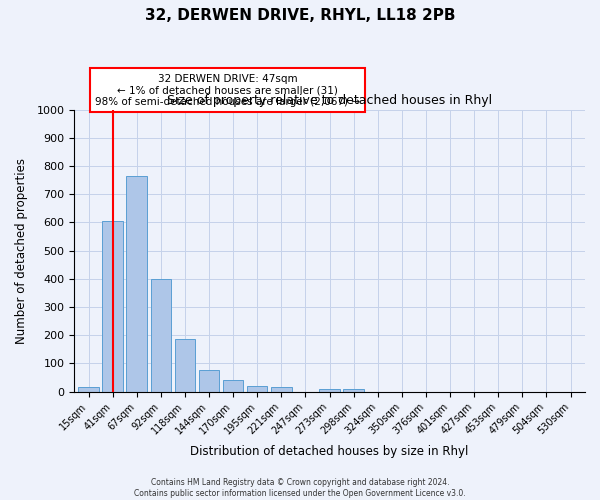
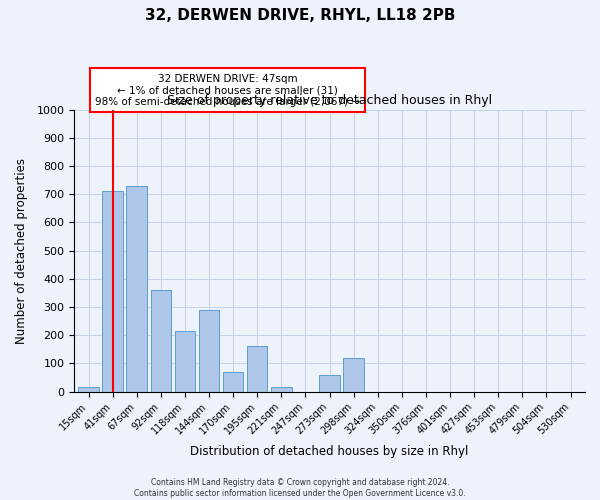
41sqm: 605 -> 710
67sqm: 765 -> 730
92sqm: 400 -> 360
118sqm: 185 -> 215
144sqm: 78 -> 290
170sqm: 40 -> 70
195sqm: 18 -> 160
273sqm: 10 -> 60
298sqm: 8 -> 120
